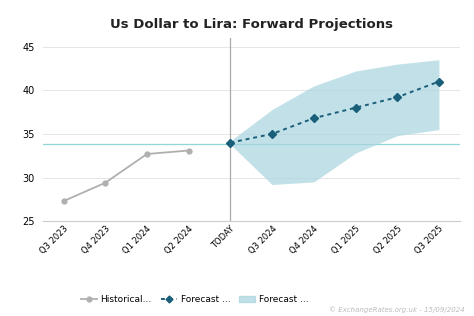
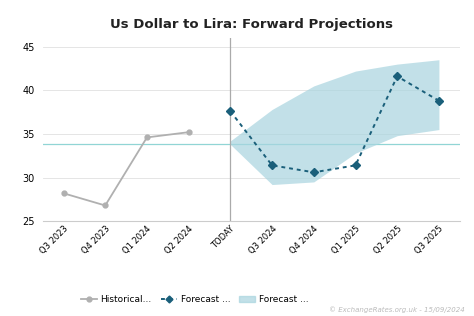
Historical.../Q3 2023: 27.3 -> 28.2
Historical.../Q4 2023: 29.4 -> 26.8
Historical.../Q1 2024: 32.7 -> 34.6
Historical.../Q2 2024: 33.1 -> 35.2
Forecast .../TODAY: 34.0 -> 37.6
Forecast .../Q3 2024: 35.0 -> 31.4
Forecast .../Q4 2024: 36.8 -> 30.6
Forecast .../Q1 2025: 38.0 -> 31.4
Forecast .../Q2 2025: 39.2 -> 41.6
Forecast .../Q3 2025: 41.0 -> 38.8
